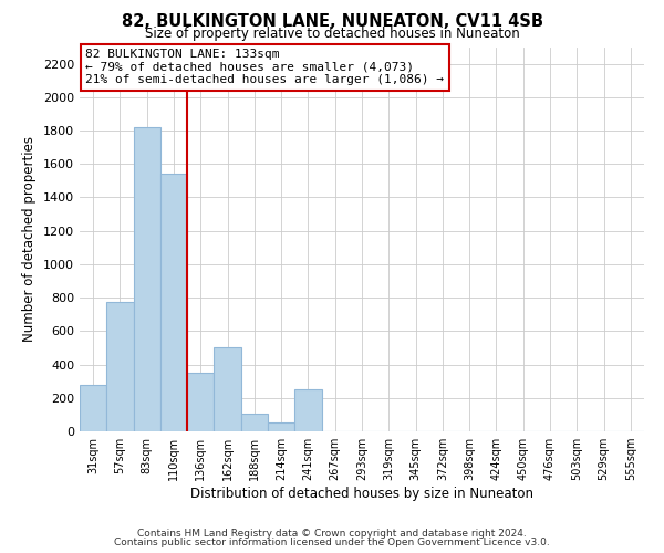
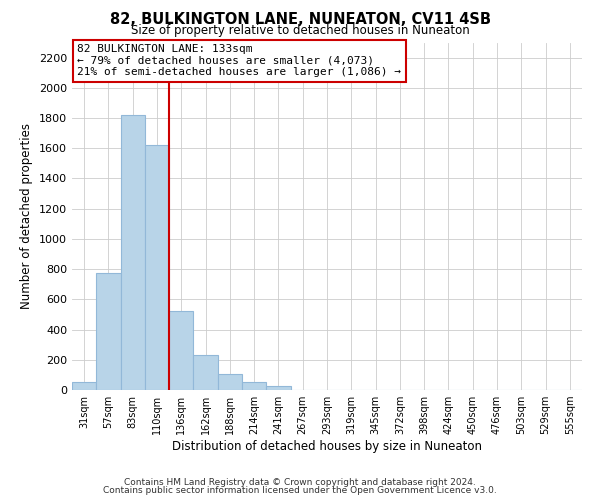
31sqm: 280 -> 50
110sqm: 1540 -> 1620
136sqm: 350 -> 520
162sqm: 500 -> 230
241sqm: 250 -> 20
